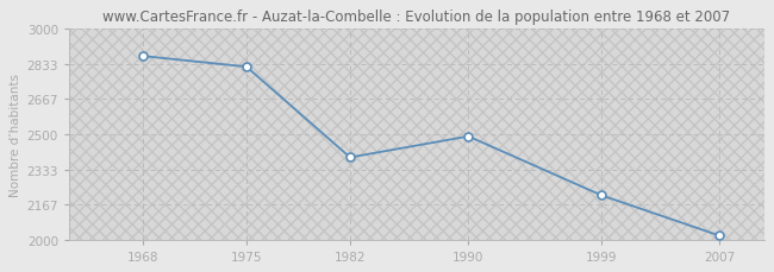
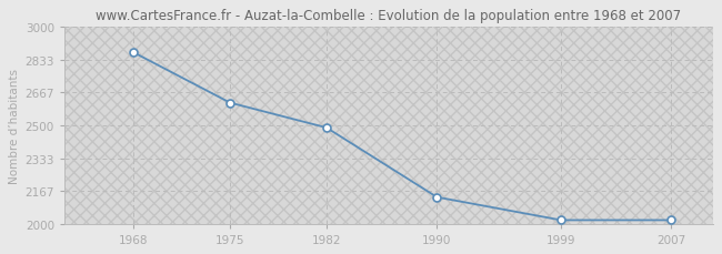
1975: 2820 -> 2620
1982: 2390 -> 2490
1990: 2490 -> 2140
1999: 2210 -> 2020
